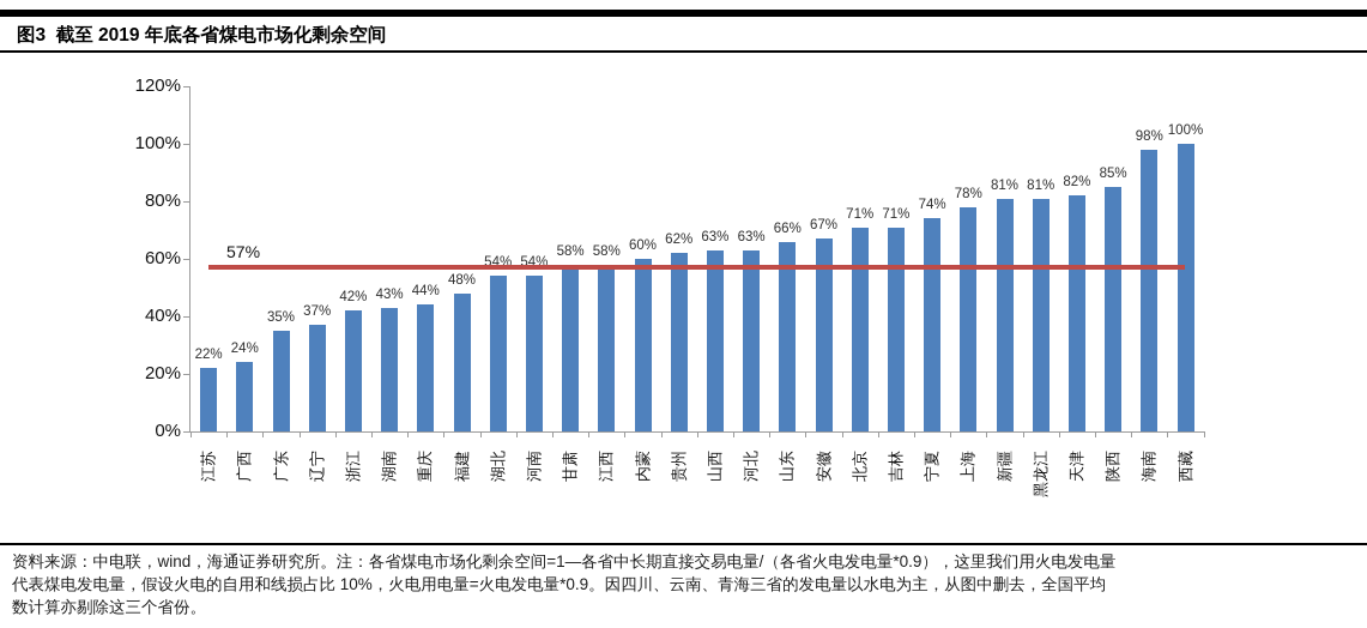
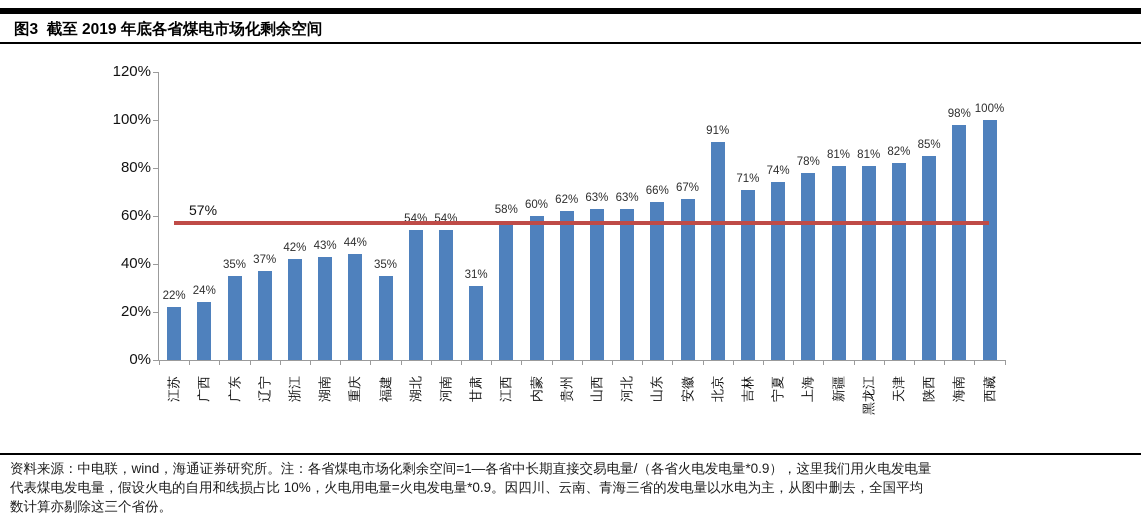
福建: 48% -> 35%
甘肃: 58% -> 31%
北京: 71% -> 91%
